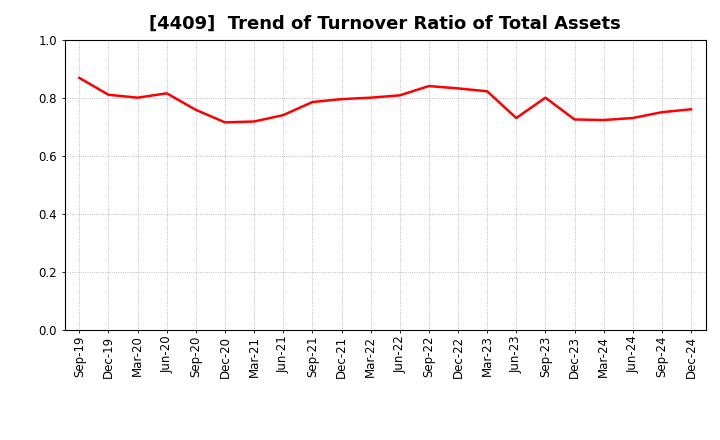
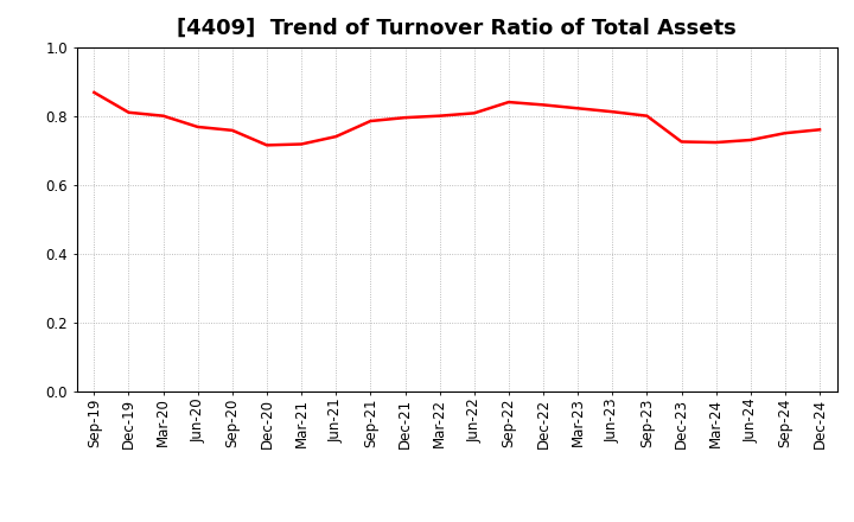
Jun-20: 0.815 -> 0.768
Jun-23: 0.730 -> 0.812
